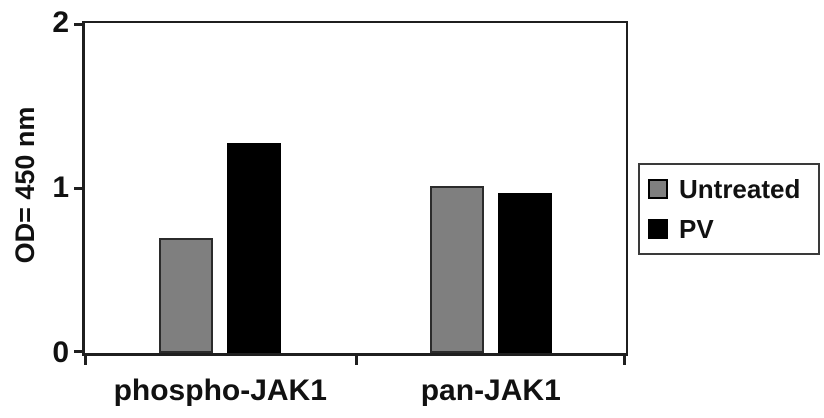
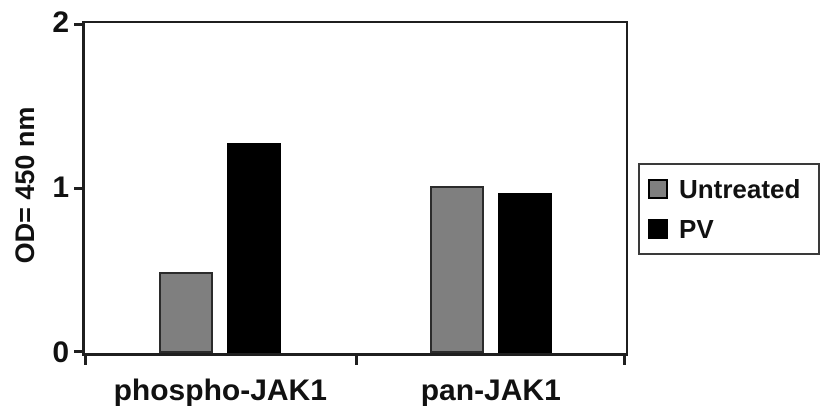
Untreated/phospho-JAK1: 0.70 -> 0.49
